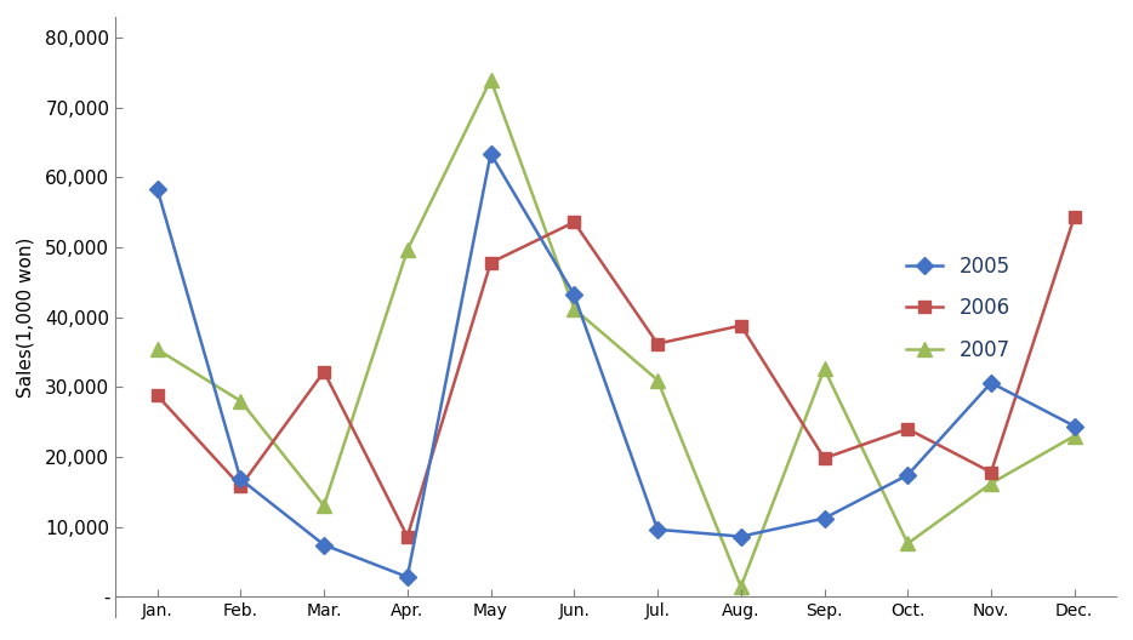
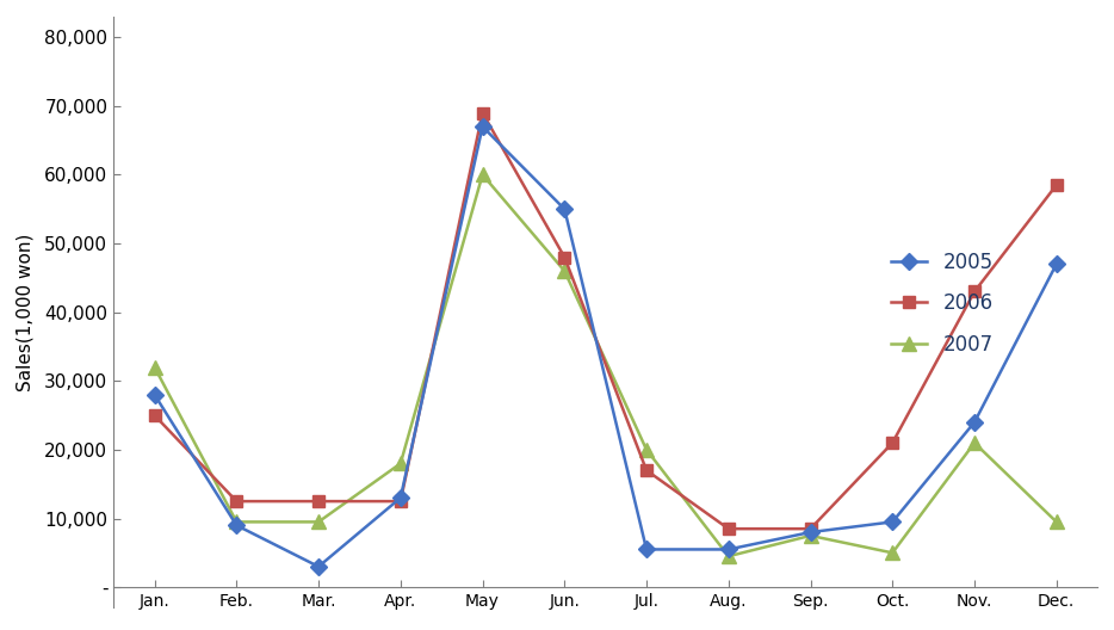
2005/Jan.: 58,400 -> 28,000
2006/Jan.: 28,800 -> 25,000
2007/Jan.: 35,400 -> 32,000
2005/Feb.: 16,800 -> 9,000
2006/Feb.: 15,800 -> 12,500
2007/Feb.: 28,000 -> 9,500
2005/Mar.: 7,400 -> 3,000
2006/Mar.: 32,200 -> 12,500
2007/Mar.: 13,000 -> 9,500
2005/Apr.: 2,800 -> 13,000
2006/Apr.: 8,600 -> 12,500
2007/Apr.: 49,600 -> 18,000
2005/May: 63,400 -> 67,000
2006/May: 47,800 -> 69,000
2007/May: 74,000 -> 60,000
2005/Jun.: 43,200 -> 55,000
2006/Jun.: 53,600 -> 48,000
2007/Jun.: 41,200 -> 46,000
2005/Jul.: 9,600 -> 5,500
2006/Jul.: 36,200 -> 17,000
2007/Jul.: 31,000 -> 20,000
2005/Aug.: 8,600 -> 5,500
2006/Aug.: 38,800 -> 8,500
2007/Aug.: 1,400 -> 4,500
2005/Sep.: 11,200 -> 8,000
2006/Sep.: 19,800 -> 8,500
2007/Sep.: 32,600 -> 7,500
2005/Oct.: 17,400 -> 9,500
2006/Oct.: 24,000 -> 21,000
2007/Oct.: 7,600 -> 5,000
2005/Nov.: 30,600 -> 24,000
2006/Nov.: 17,800 -> 43,000
2007/Nov.: 16,200 -> 21,000
2005/Dec.: 24,400 -> 47,000
2006/Dec.: 54,400 -> 58,500
2007/Dec.: 23,000 -> 9,500
